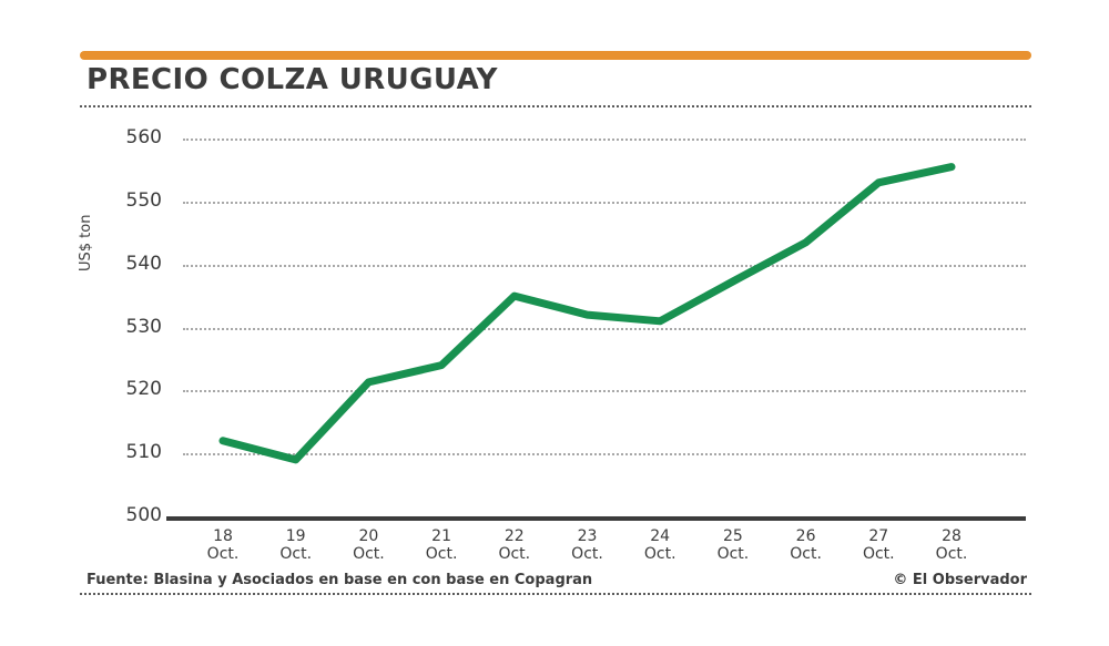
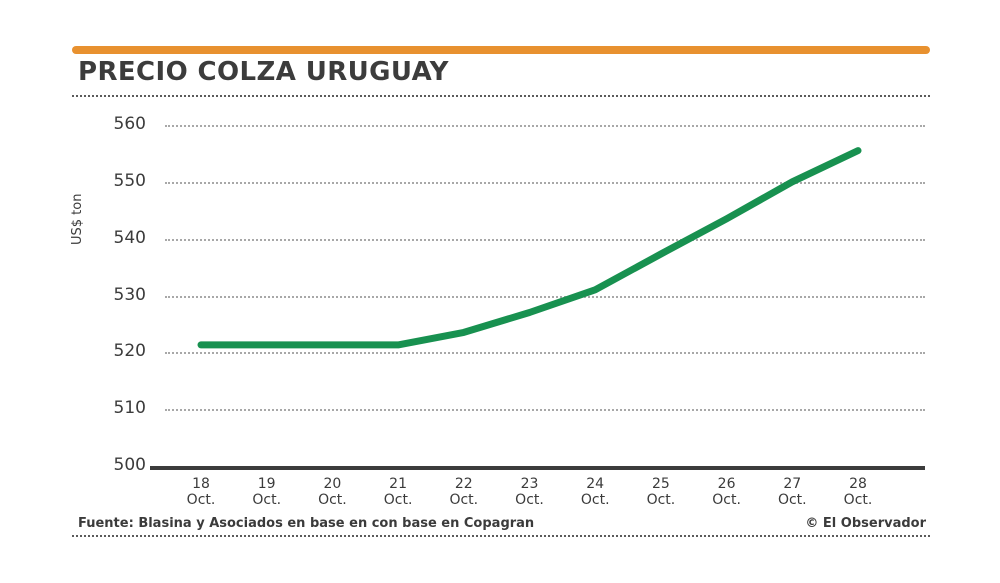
18 Oct.: 512 -> 521
19 Oct.: 509 -> 521
21 Oct.: 524 -> 521
22 Oct.: 535 -> 524
23 Oct.: 532 -> 527
27 Oct.: 553 -> 550
